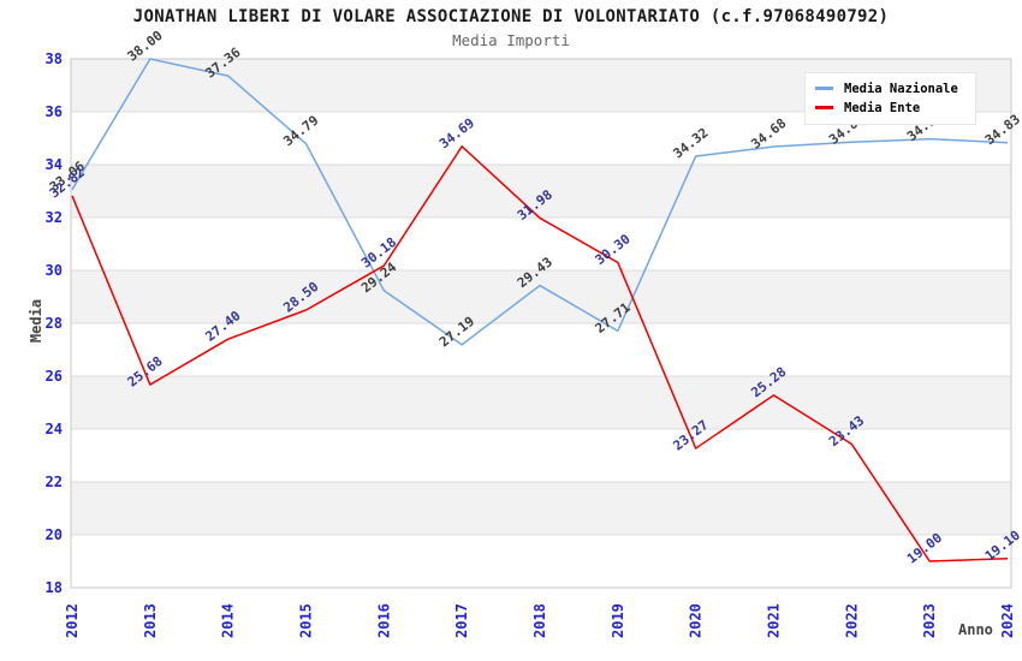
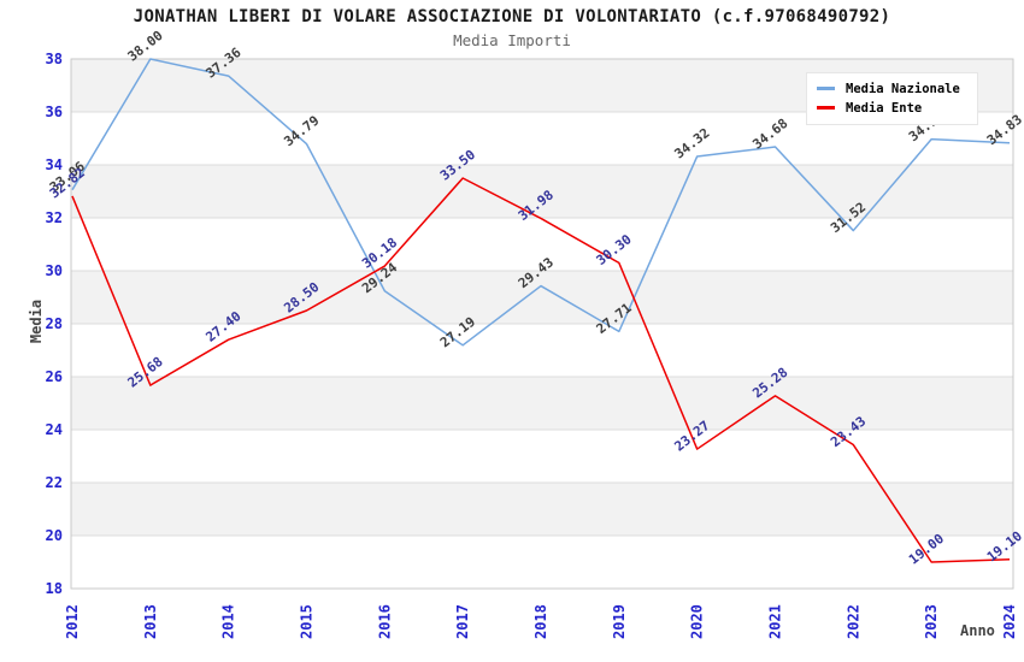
Media Ente/2017: 34.69 -> 33.50
Media Nazionale/2022: 34.85 -> 31.52
